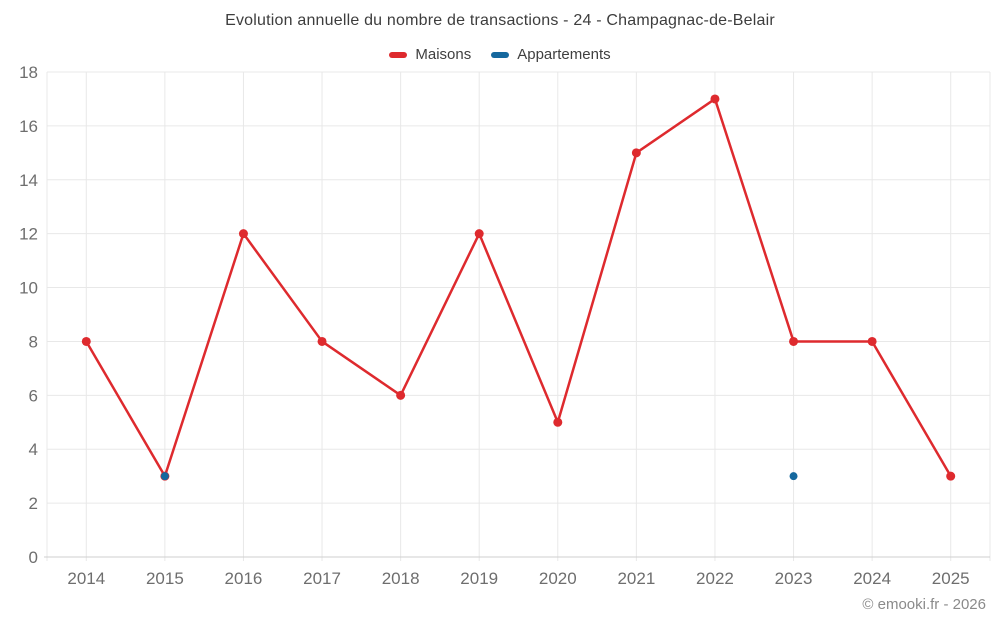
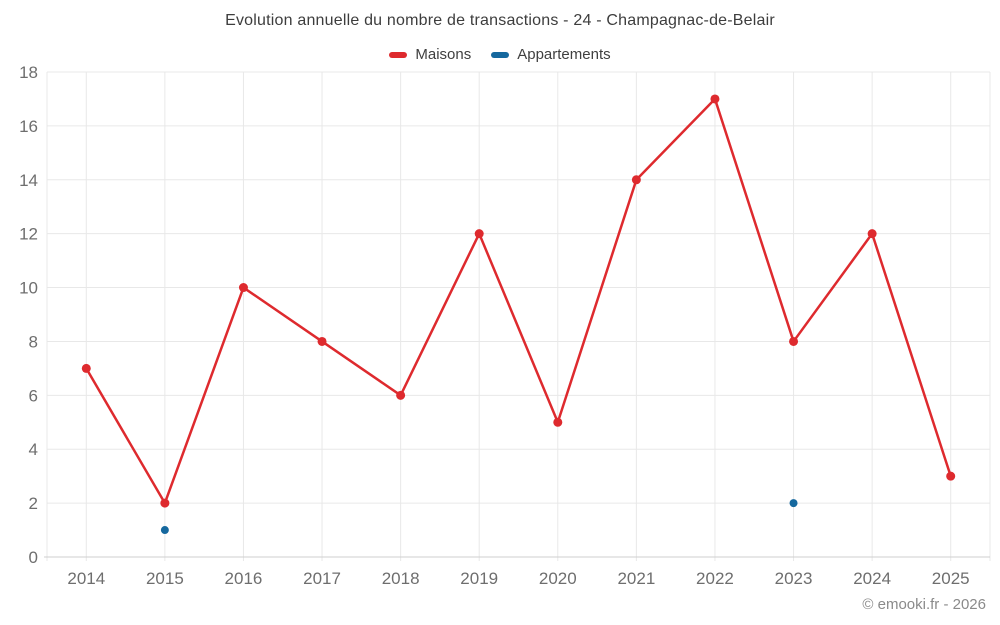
Maisons/2014: 8 -> 7
Maisons/2015: 3 -> 2
Appartements/2015: 3 -> 1
Maisons/2016: 12 -> 10
Maisons/2021: 15 -> 14
Appartements/2023: 3 -> 2
Maisons/2024: 8 -> 12
